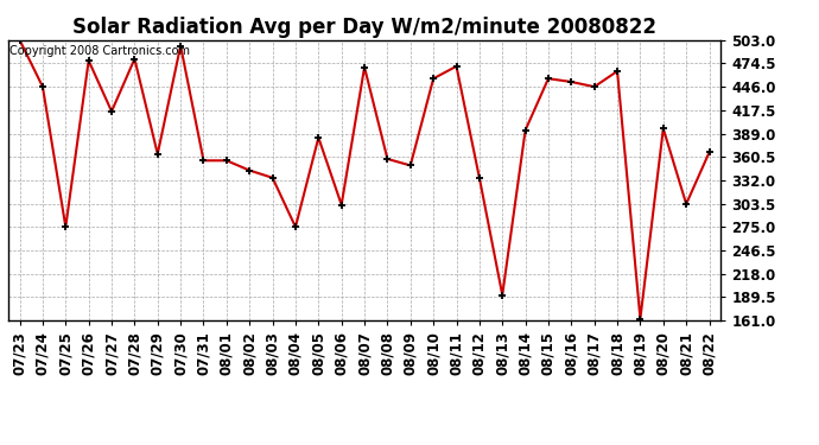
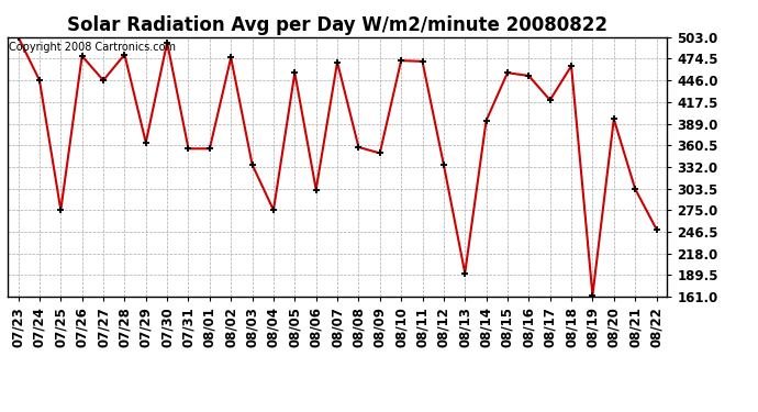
07/27: 416 -> 446
08/02: 344 -> 476
08/05: 384 -> 456
08/10: 456 -> 472
08/17: 446 -> 420
08/22: 366 -> 250
